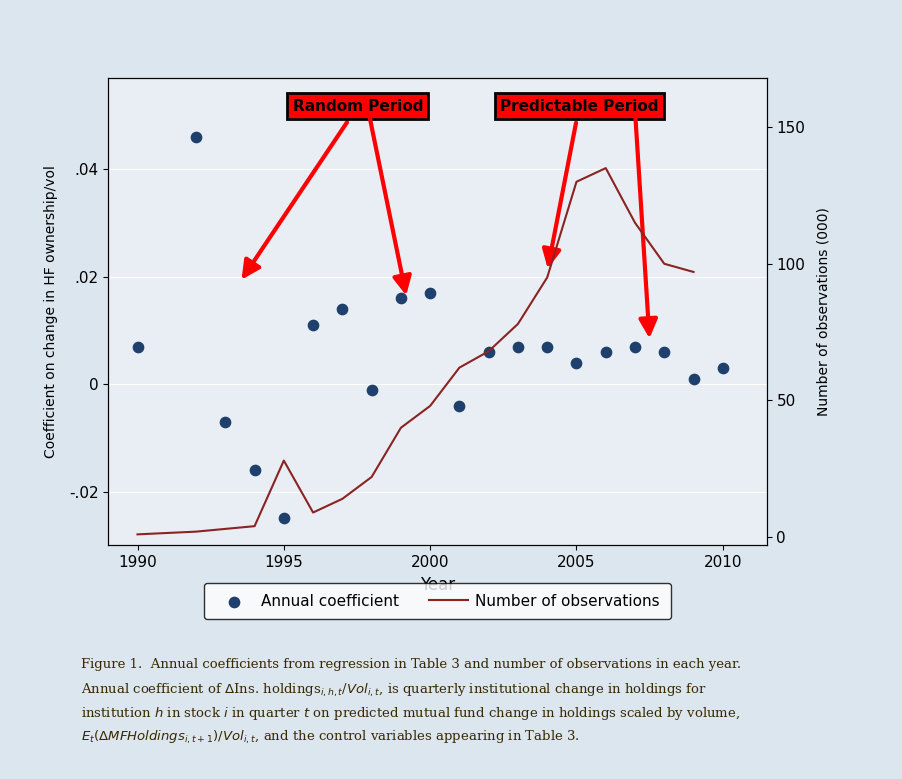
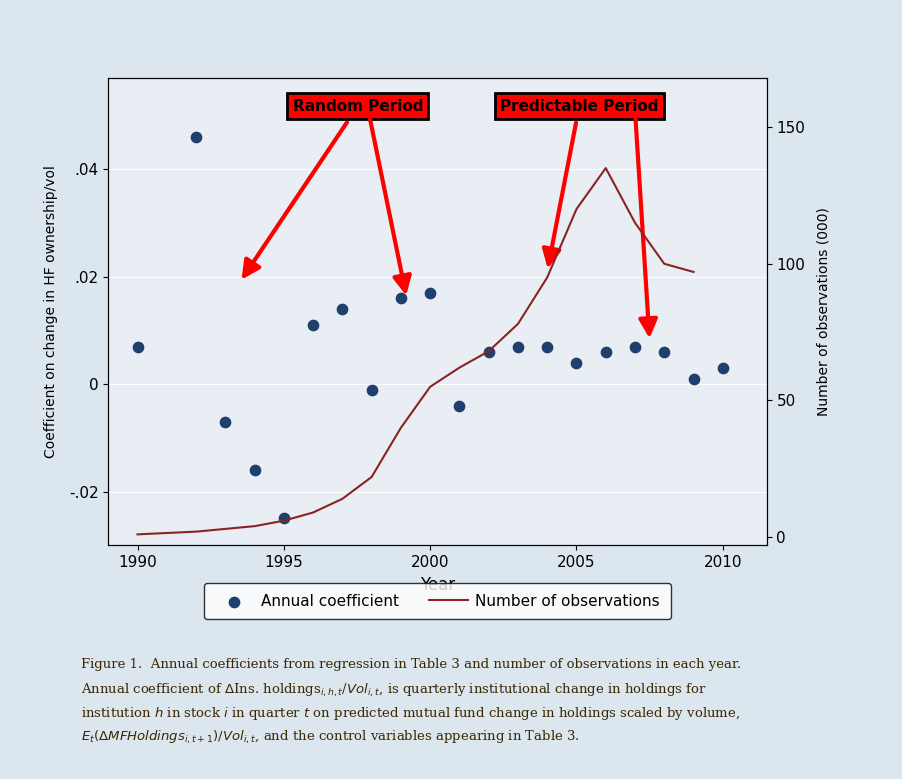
Number of observations/1995: 28.0 -> 6.0
Number of observations/2000: 48.0 -> 55.0
Number of observations/2005: 130.0 -> 120.0
